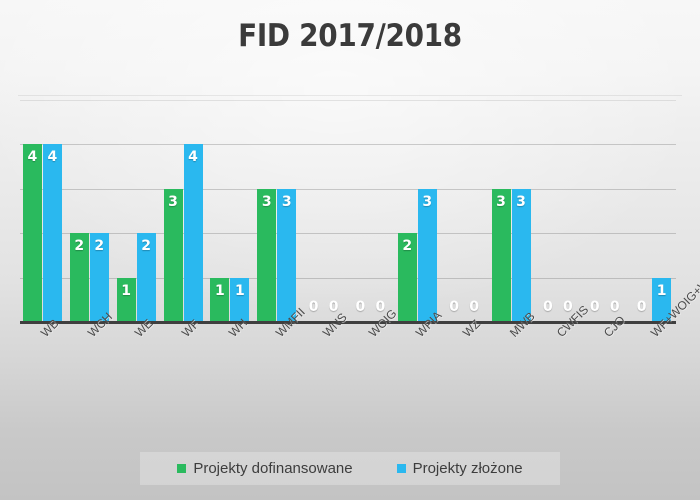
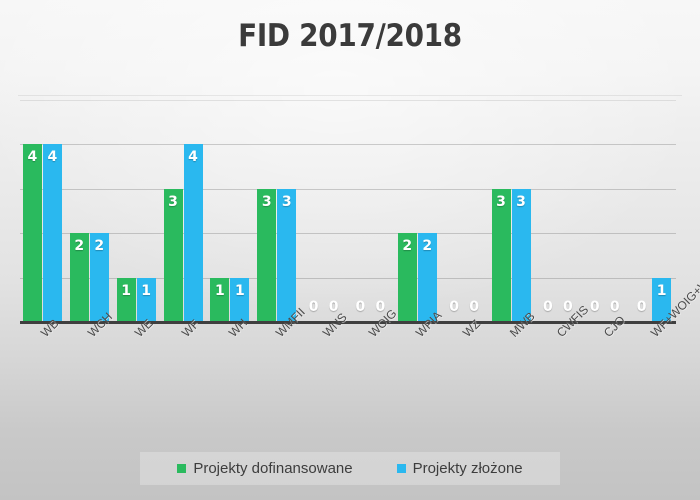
Projekty złożone/WE: 2 -> 1
Projekty złożone/WPIA: 3 -> 2
